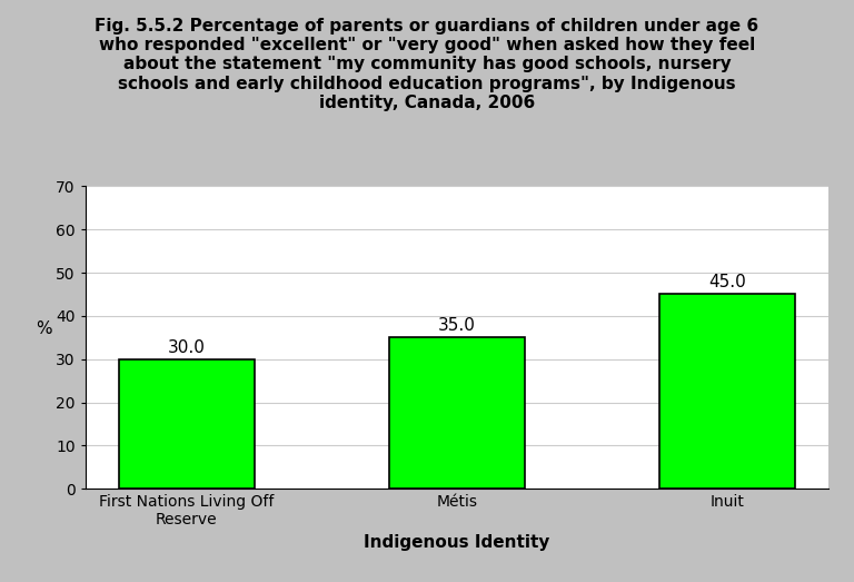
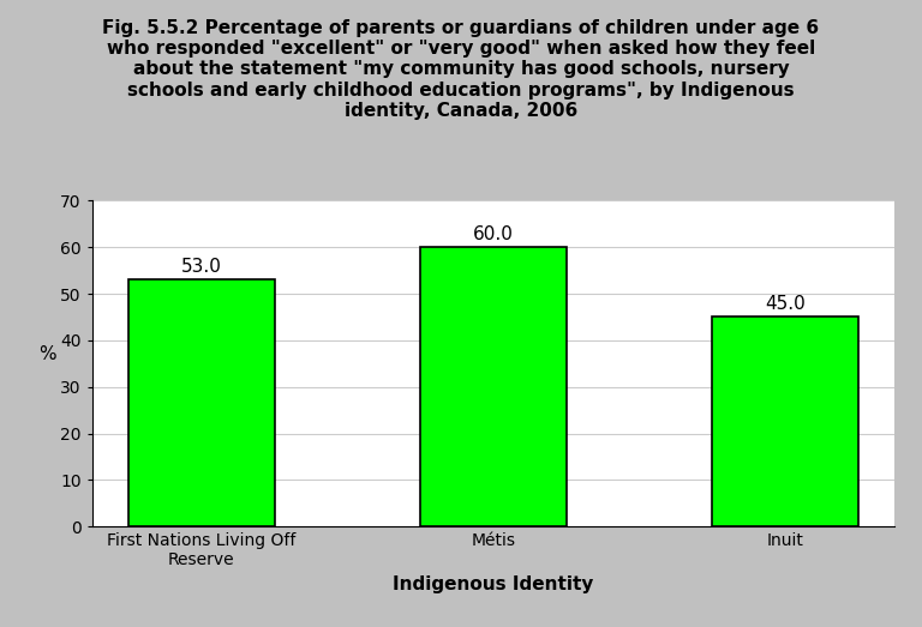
First Nations Living Off Reserve: 30.0 -> 53.0
Métis: 35.0 -> 60.0
